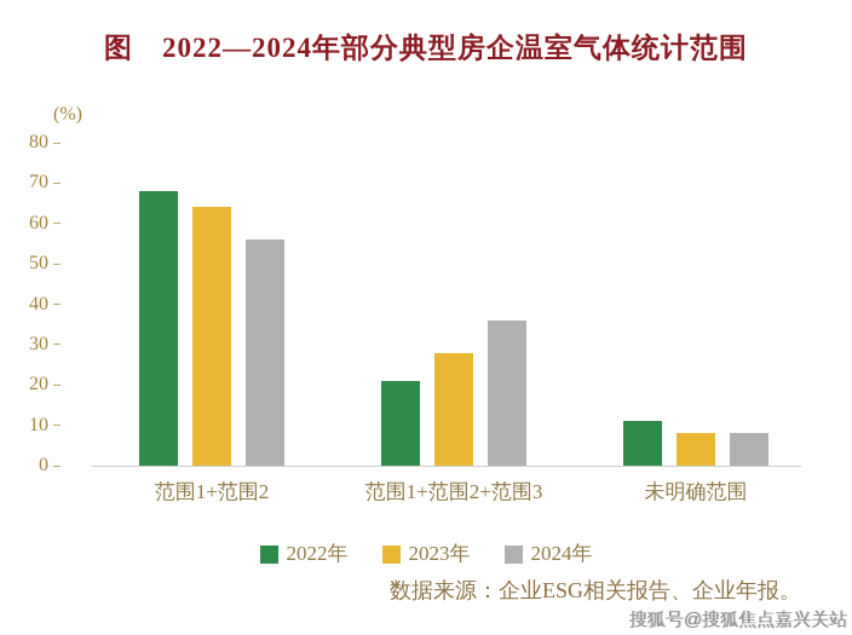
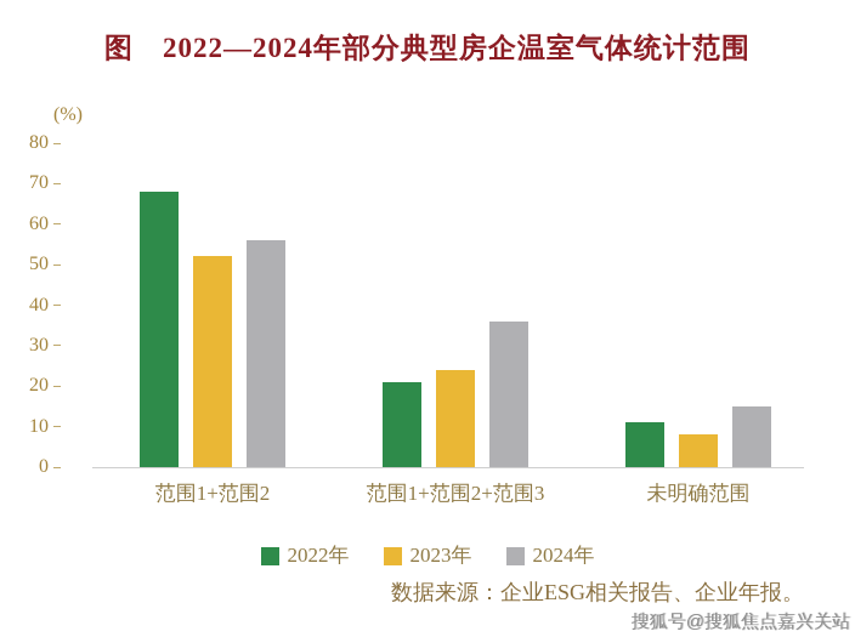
2023年/范围1+范围2: 64 -> 52
2023年/范围1+范围2+范围3: 28 -> 24
2024年/未明确范围: 8 -> 15
